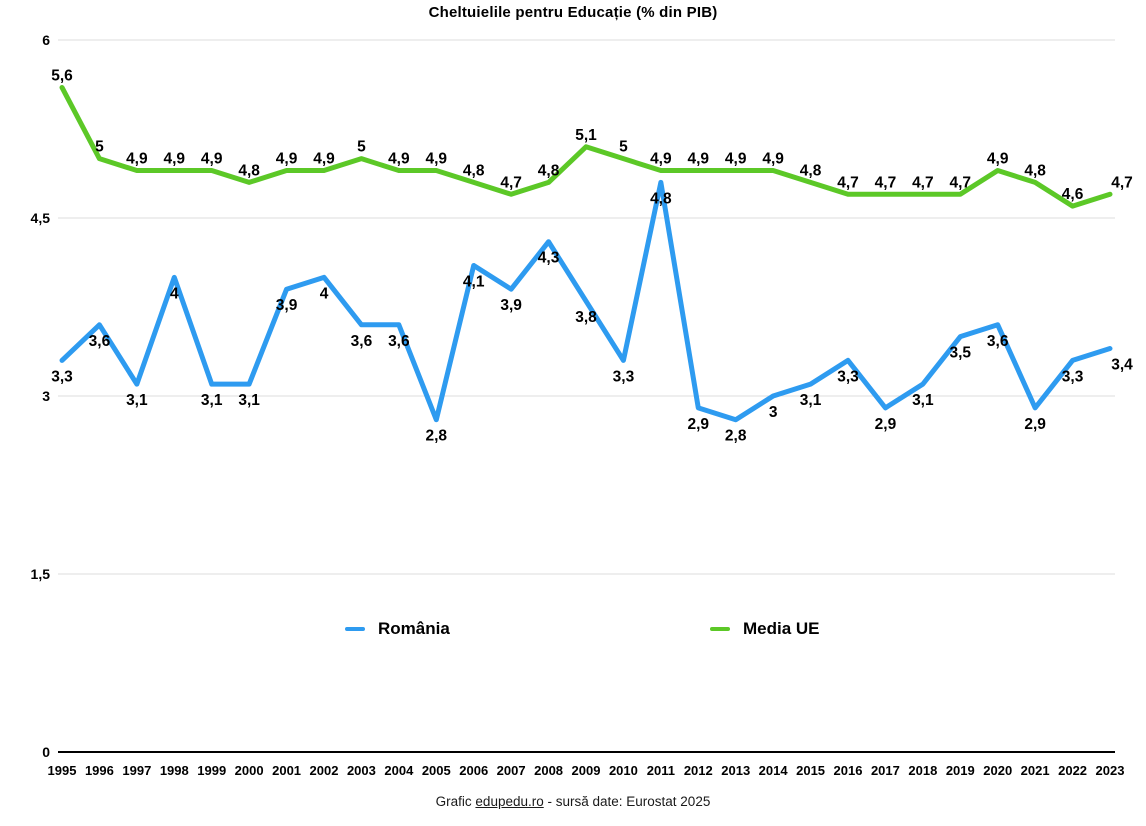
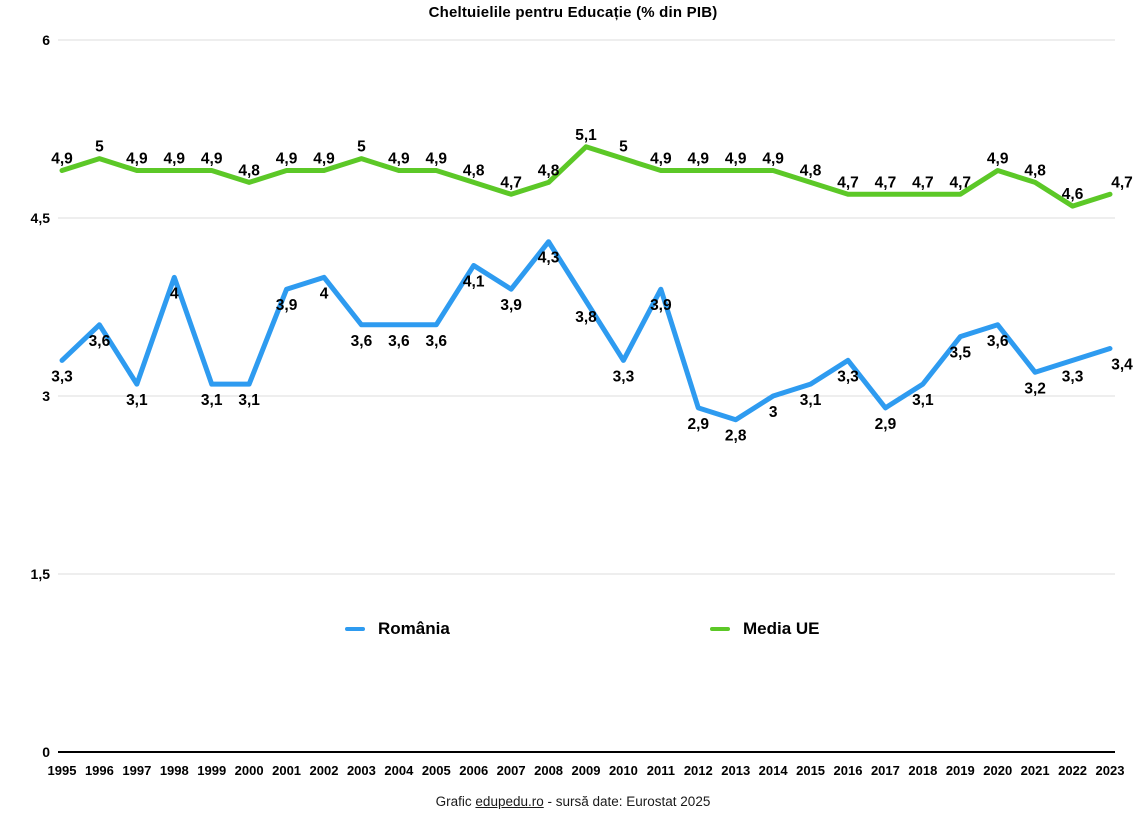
Media UE/1995: 5,6 -> 4,9
România/2005: 2,8 -> 3,6
România/2011: 4,8 -> 3,9
România/2021: 2,9 -> 3,2
